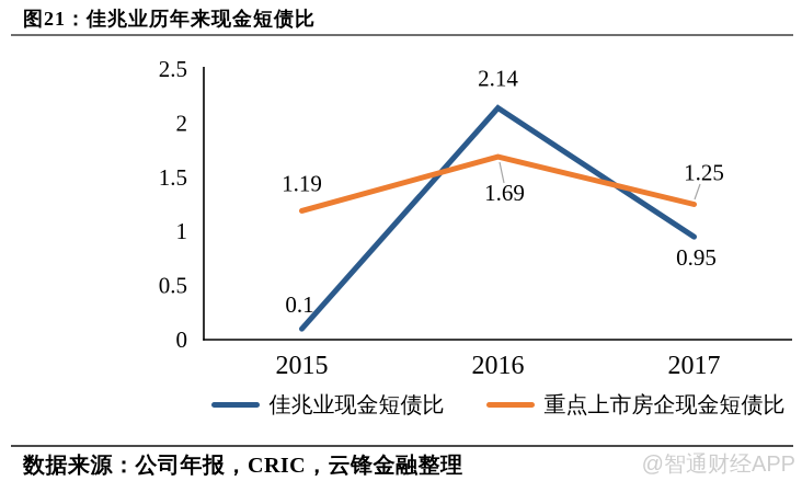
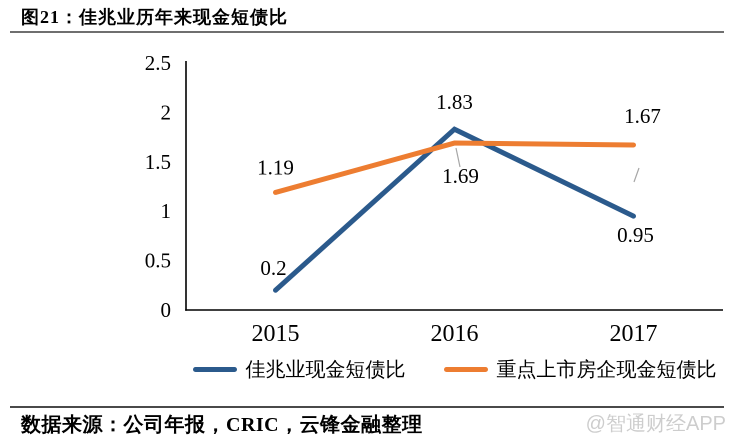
佳兆业现金短债比/2015: 0.1 -> 0.2
佳兆业现金短债比/2016: 2.14 -> 1.83
重点上市房企现金短债比/2017: 1.25 -> 1.67
